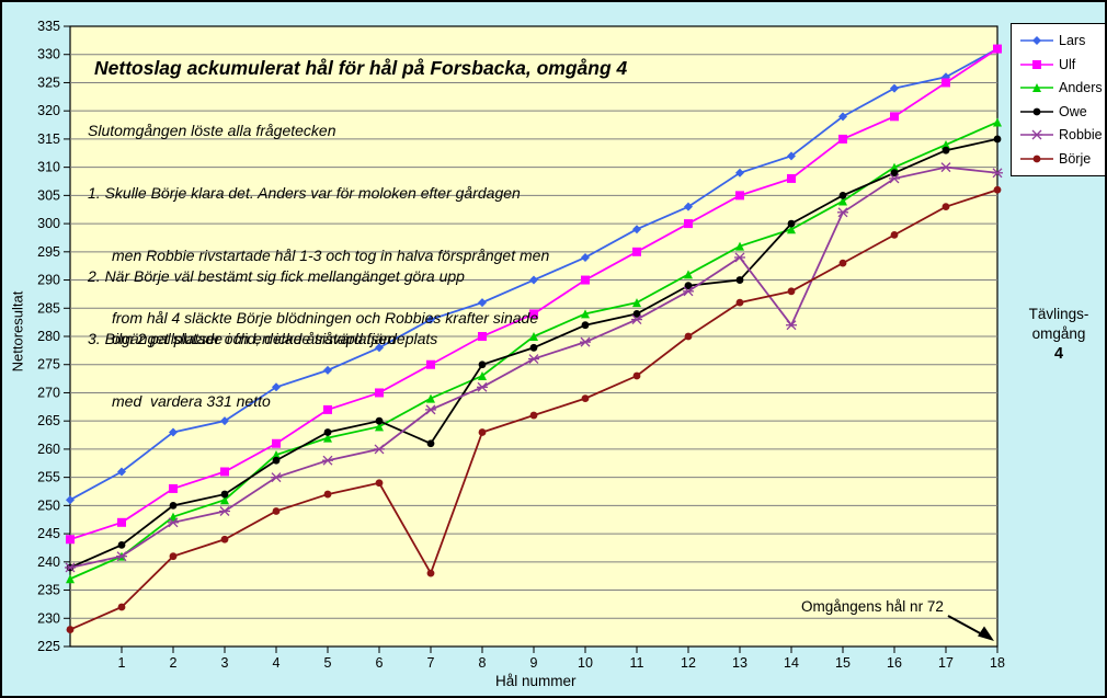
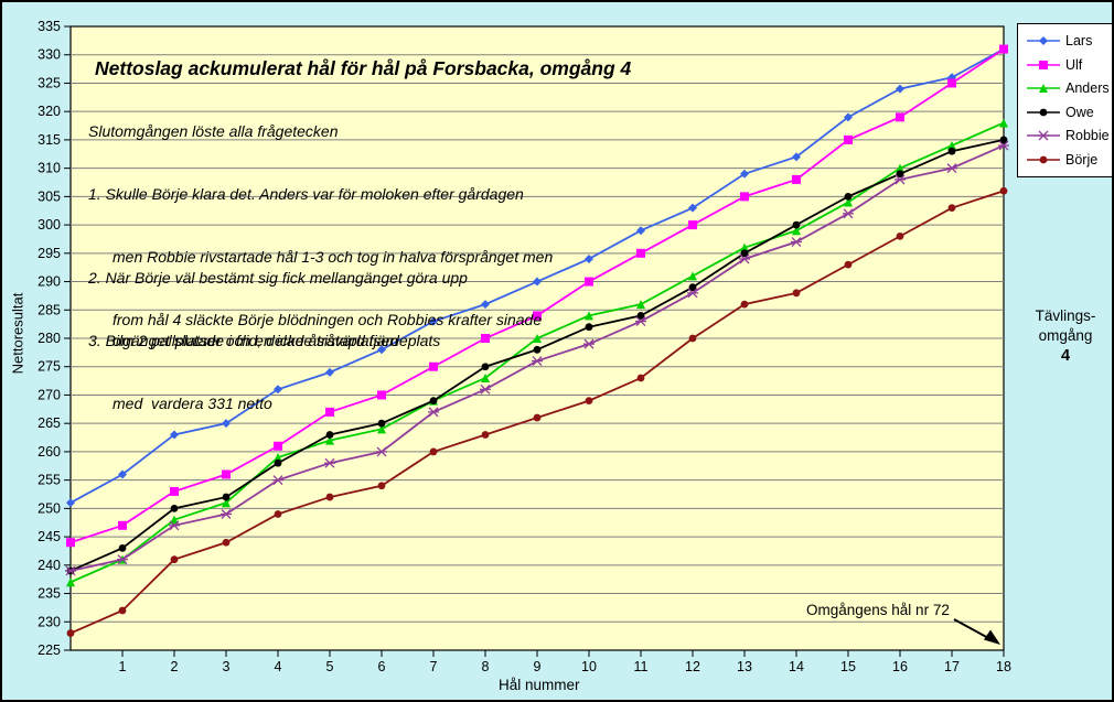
Owe/7: 261 -> 269
Börje/7: 238 -> 260
Owe/13: 290 -> 295
Robbie/14: 282 -> 297
Robbie/18: 309 -> 314
